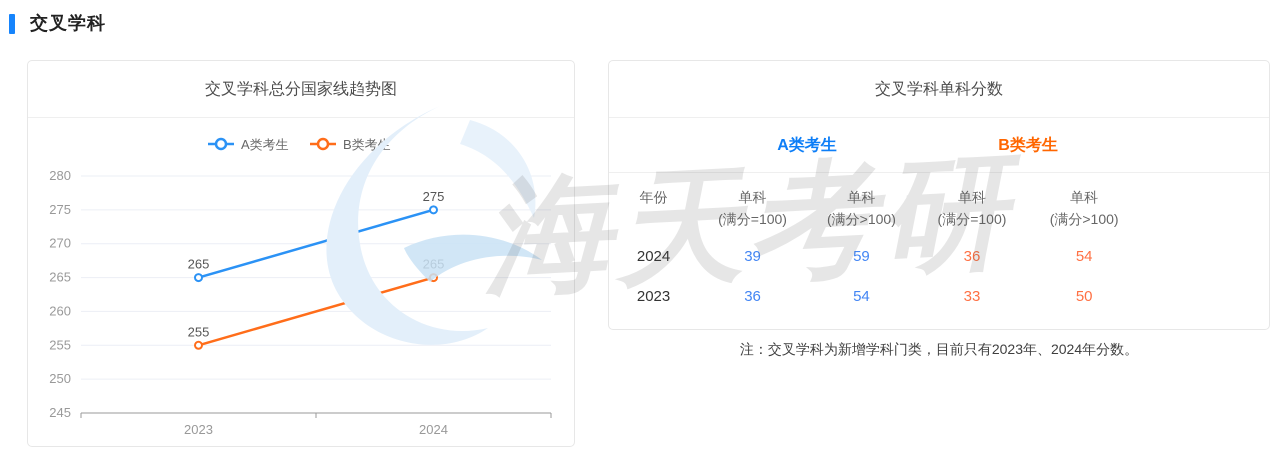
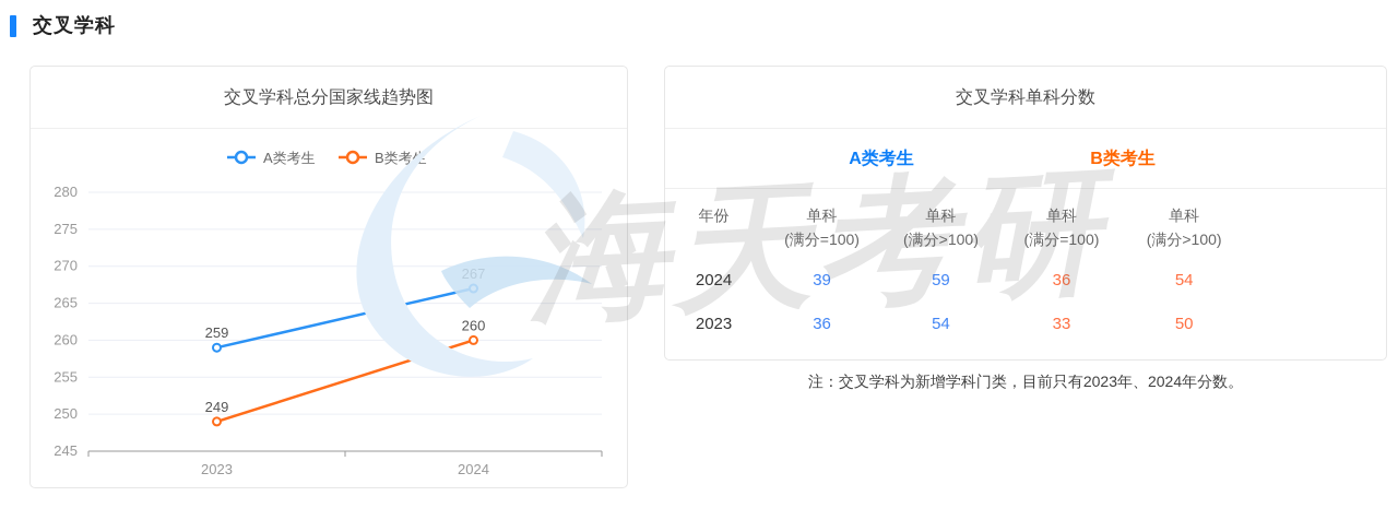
A类考生/2023: 265 -> 259
B类考生/2023: 255 -> 249
A类考生/2024: 275 -> 267
B类考生/2024: 265 -> 260
